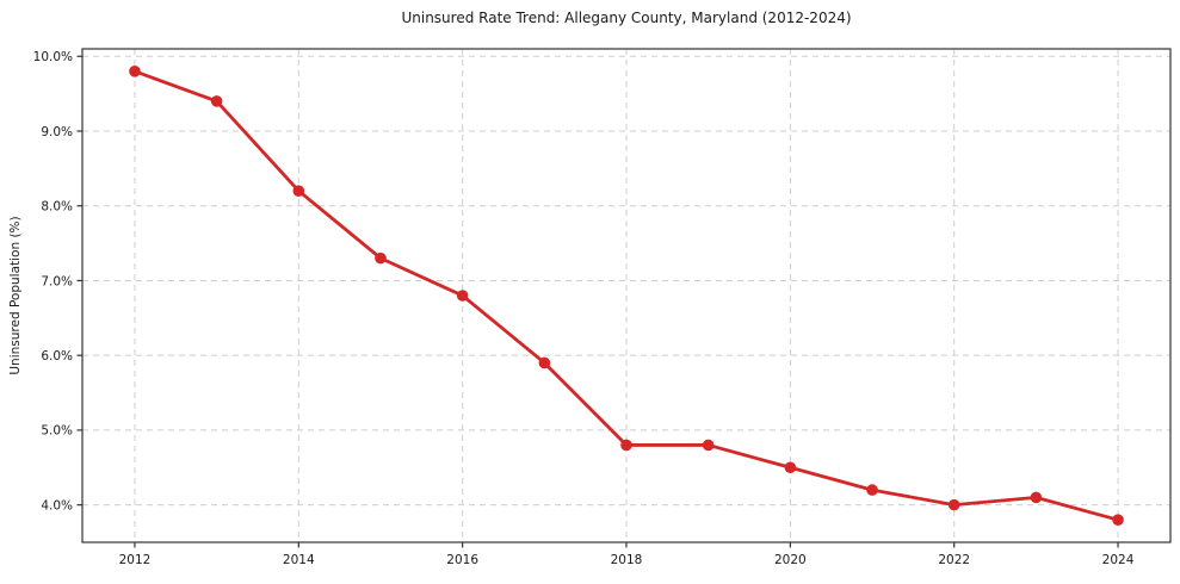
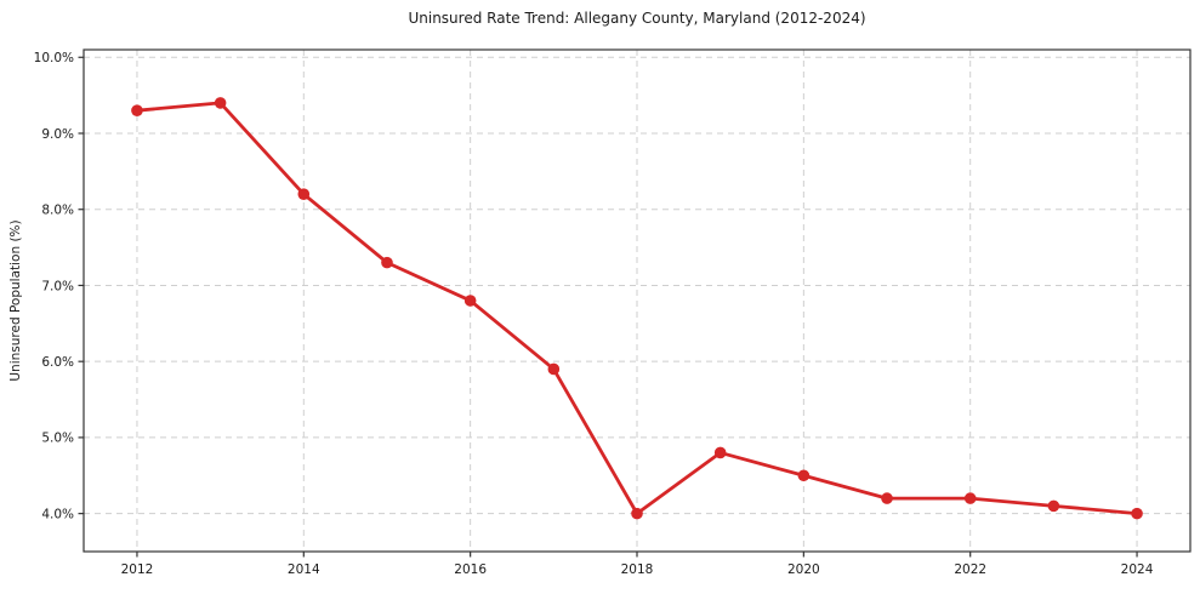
2012: 9.8% -> 9.3%
2018: 4.8% -> 4.0%
2022: 4.0% -> 4.2%
2024: 3.8% -> 4.0%
